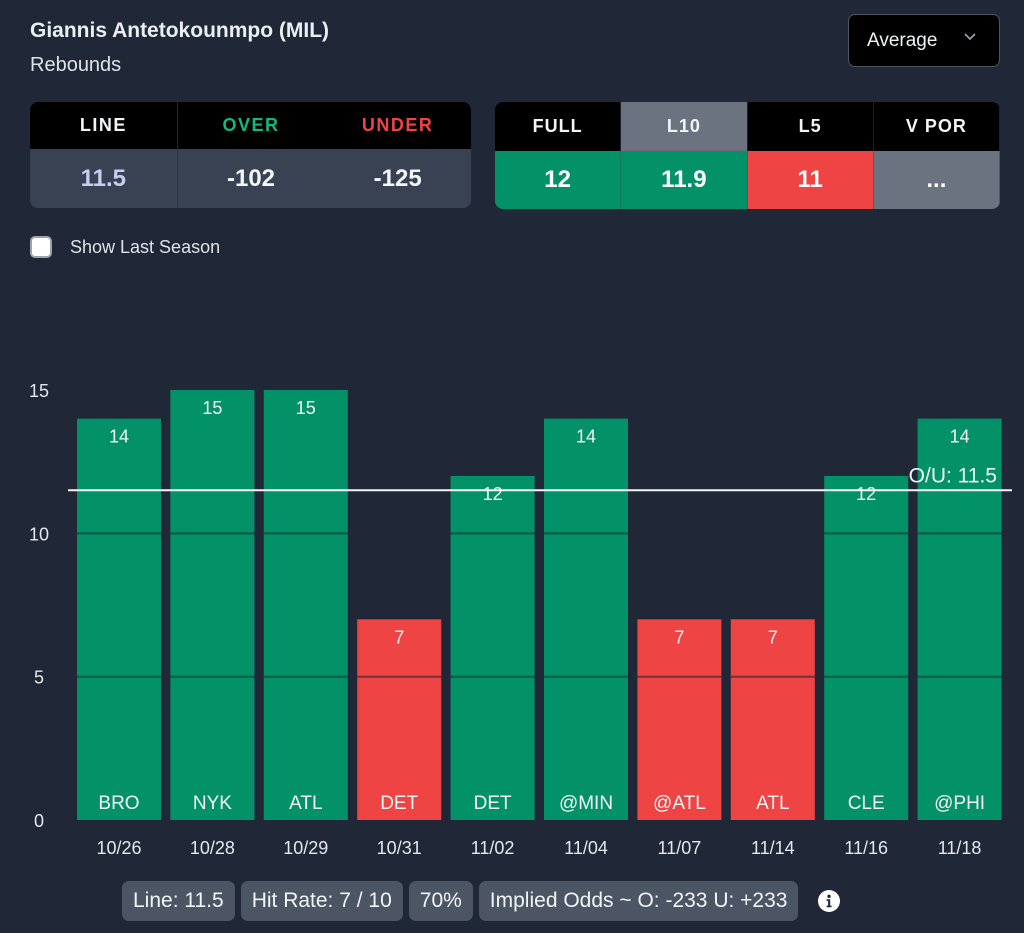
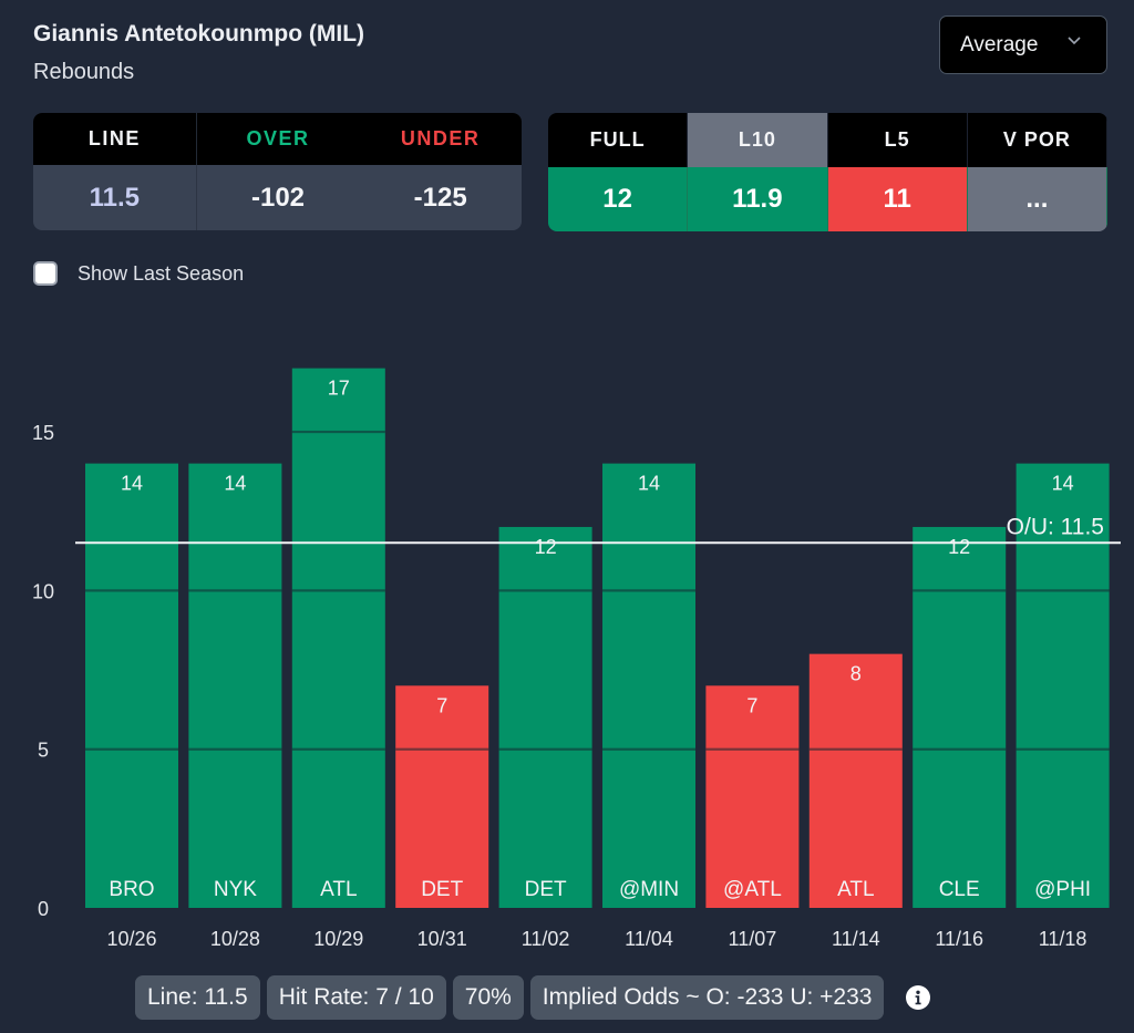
10/28: 15 -> 14
10/29: 15 -> 17
11/14: 7 -> 8
